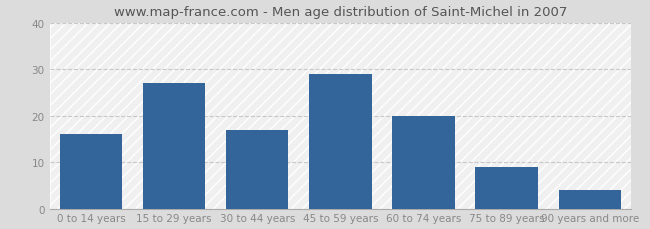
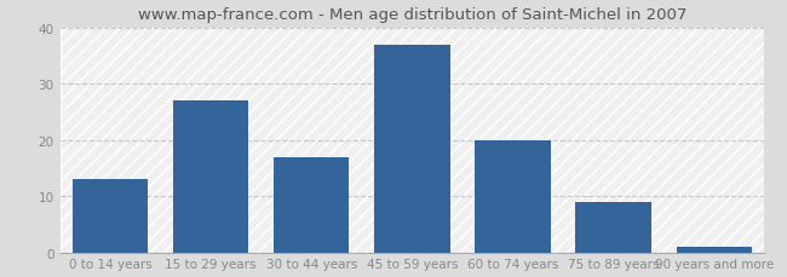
0 to 14 years: 16 -> 13
45 to 59 years: 29 -> 37
90 years and more: 4 -> 1
